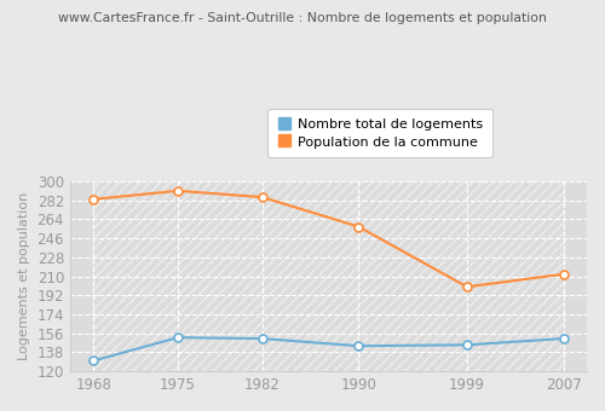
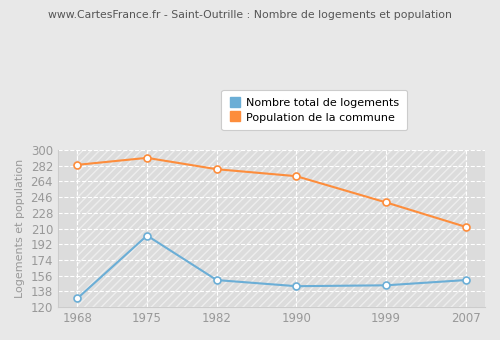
Nombre total de logements/1975: 152 -> 202
Population de la commune/1982: 285 -> 278
Population de la commune/1990: 257 -> 270
Population de la commune/1999: 200 -> 240
